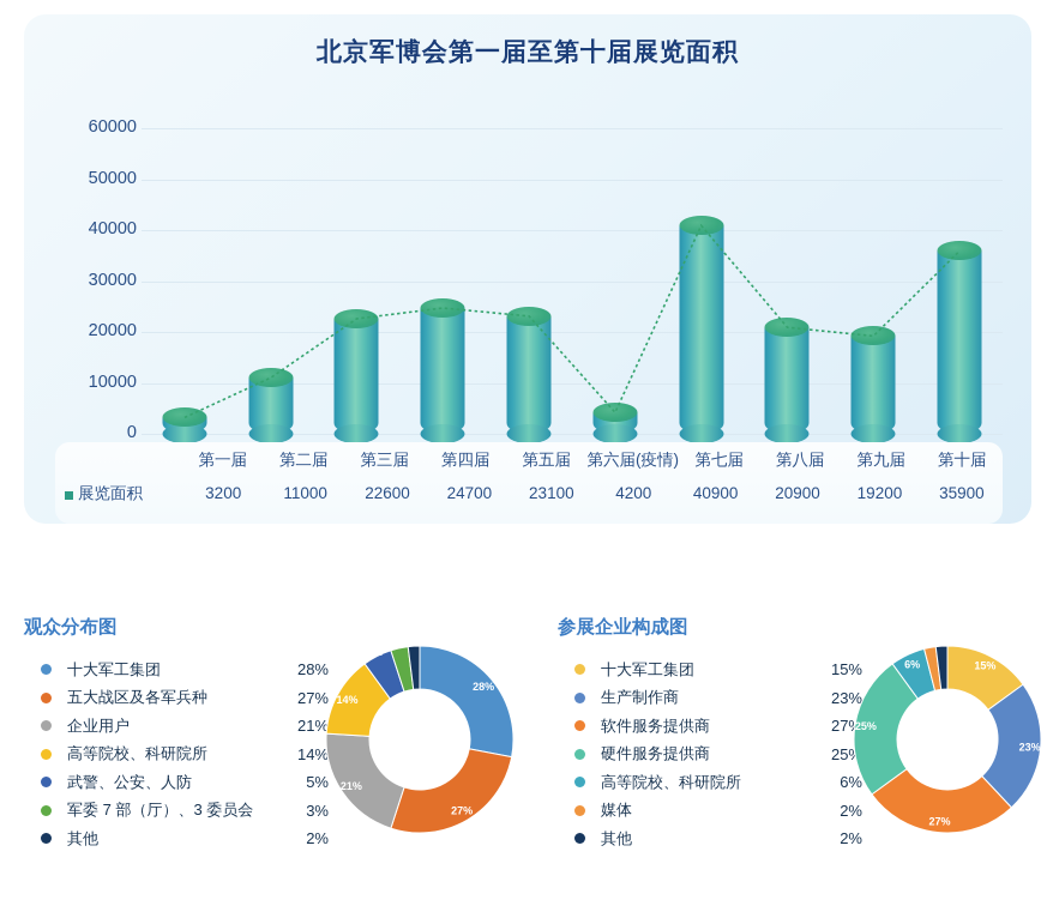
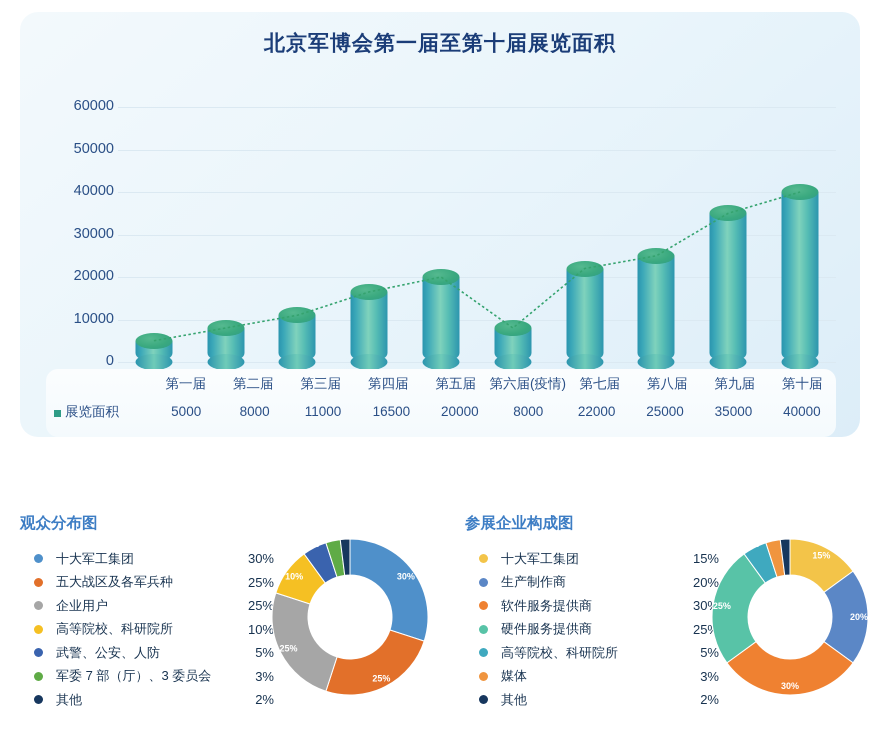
北京军博会第一届至第十届展览面积/第一届: 3200 -> 5000
北京军博会第一届至第十届展览面积/第二届: 11000 -> 8000
北京军博会第一届至第十届展览面积/第三届: 22600 -> 11000
北京军博会第一届至第十届展览面积/第四届: 24700 -> 16500
北京军博会第一届至第十届展览面积/第五届: 23100 -> 20000
北京军博会第一届至第十届展览面积/第六届(疫情): 4200 -> 8000
北京军博会第一届至第十届展览面积/第七届: 40900 -> 22000
北京军博会第一届至第十届展览面积/第八届: 20900 -> 25000
北京军博会第一届至第十届展览面积/第九届: 19200 -> 35000
北京军博会第一届至第十届展览面积/第十届: 35900 -> 40000
观众分布图/十大军工集团: 28% -> 30%
观众分布图/五大战区及各军兵种: 27% -> 25%
观众分布图/企业用户: 21% -> 25%
观众分布图/高等院校、科研院所: 14% -> 10%
参展企业构成图/生产制作商: 23% -> 20%
参展企业构成图/软件服务提供商: 27% -> 30%
参展企业构成图/高等院校、科研院所: 6% -> 5%
参展企业构成图/媒体: 2% -> 3%
